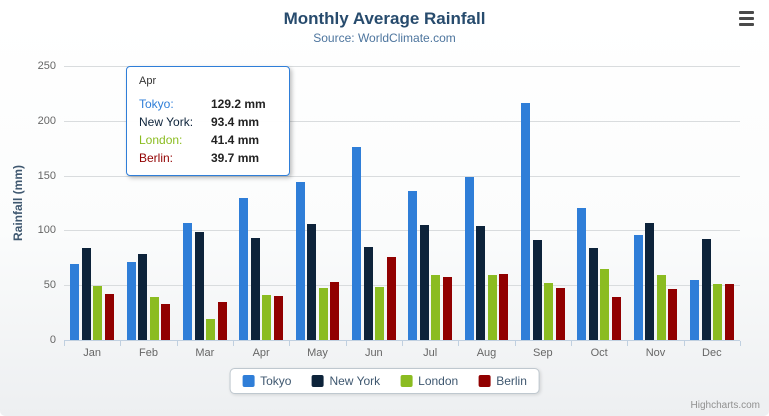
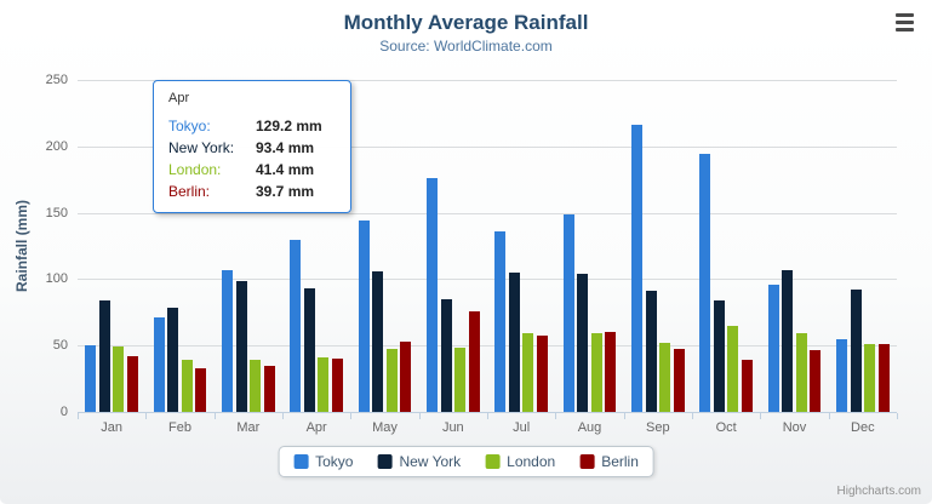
Tokyo/Jan: 69 -> 50
London/Mar: 19 -> 39
Tokyo/Oct: 120 -> 194
